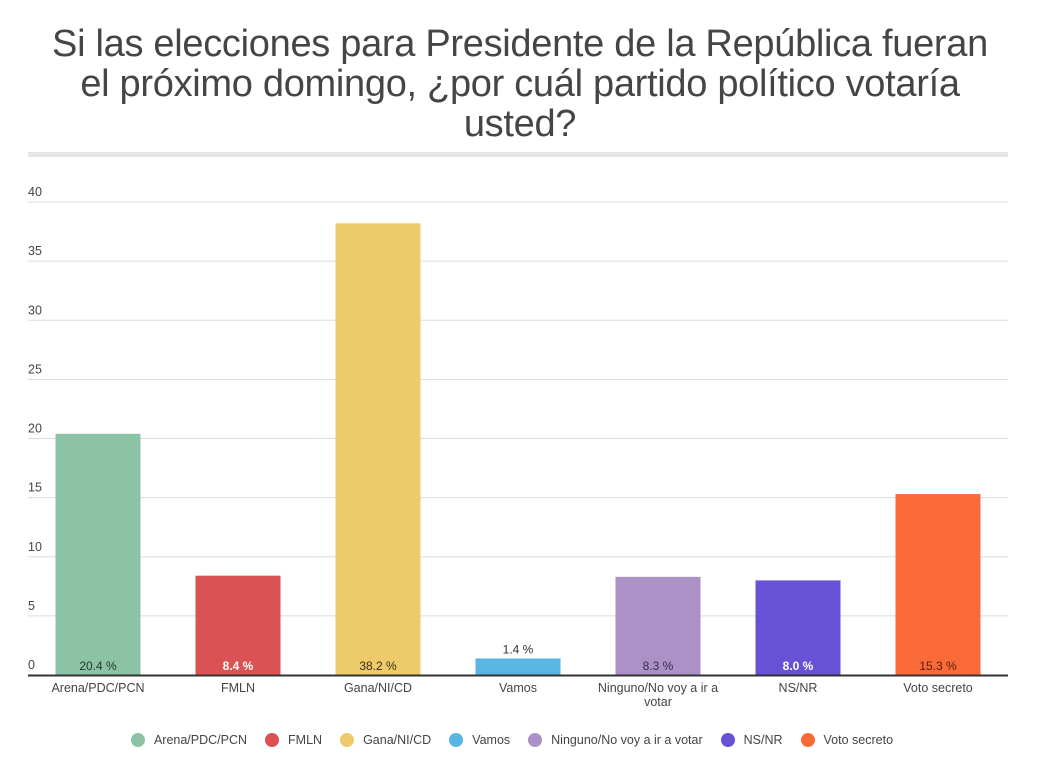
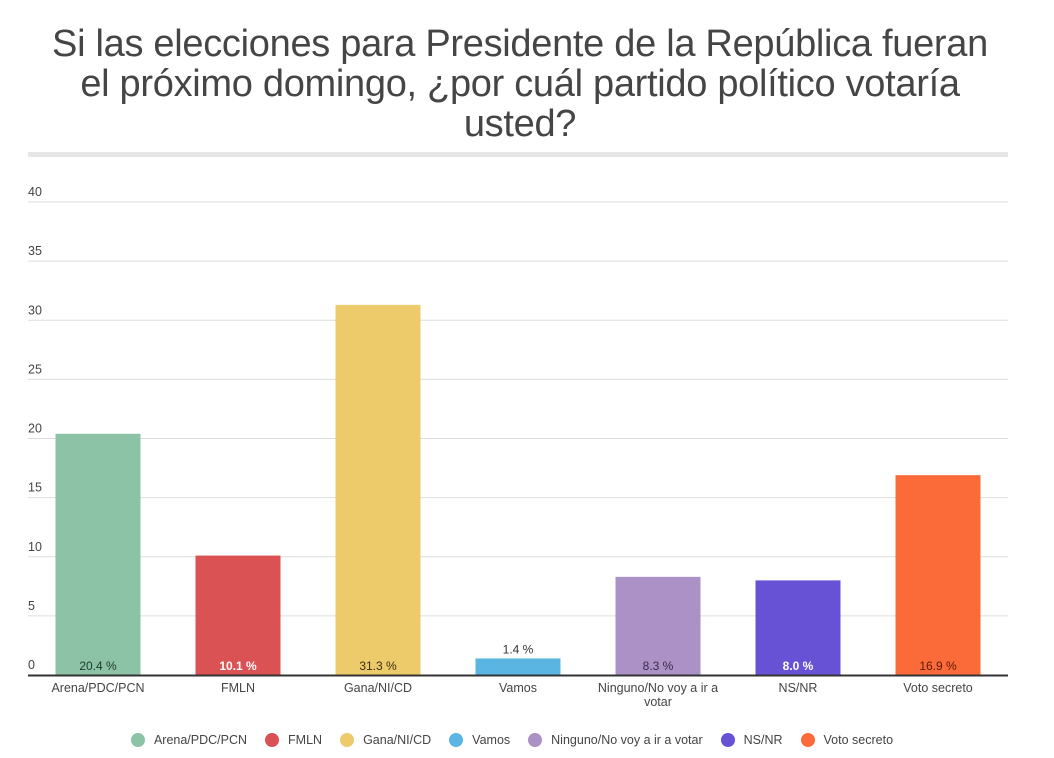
FMLN: 8.4 -> 10.1
Gana/NI/CD: 38.2 -> 31.3
Voto secreto: 15.3 -> 16.9
